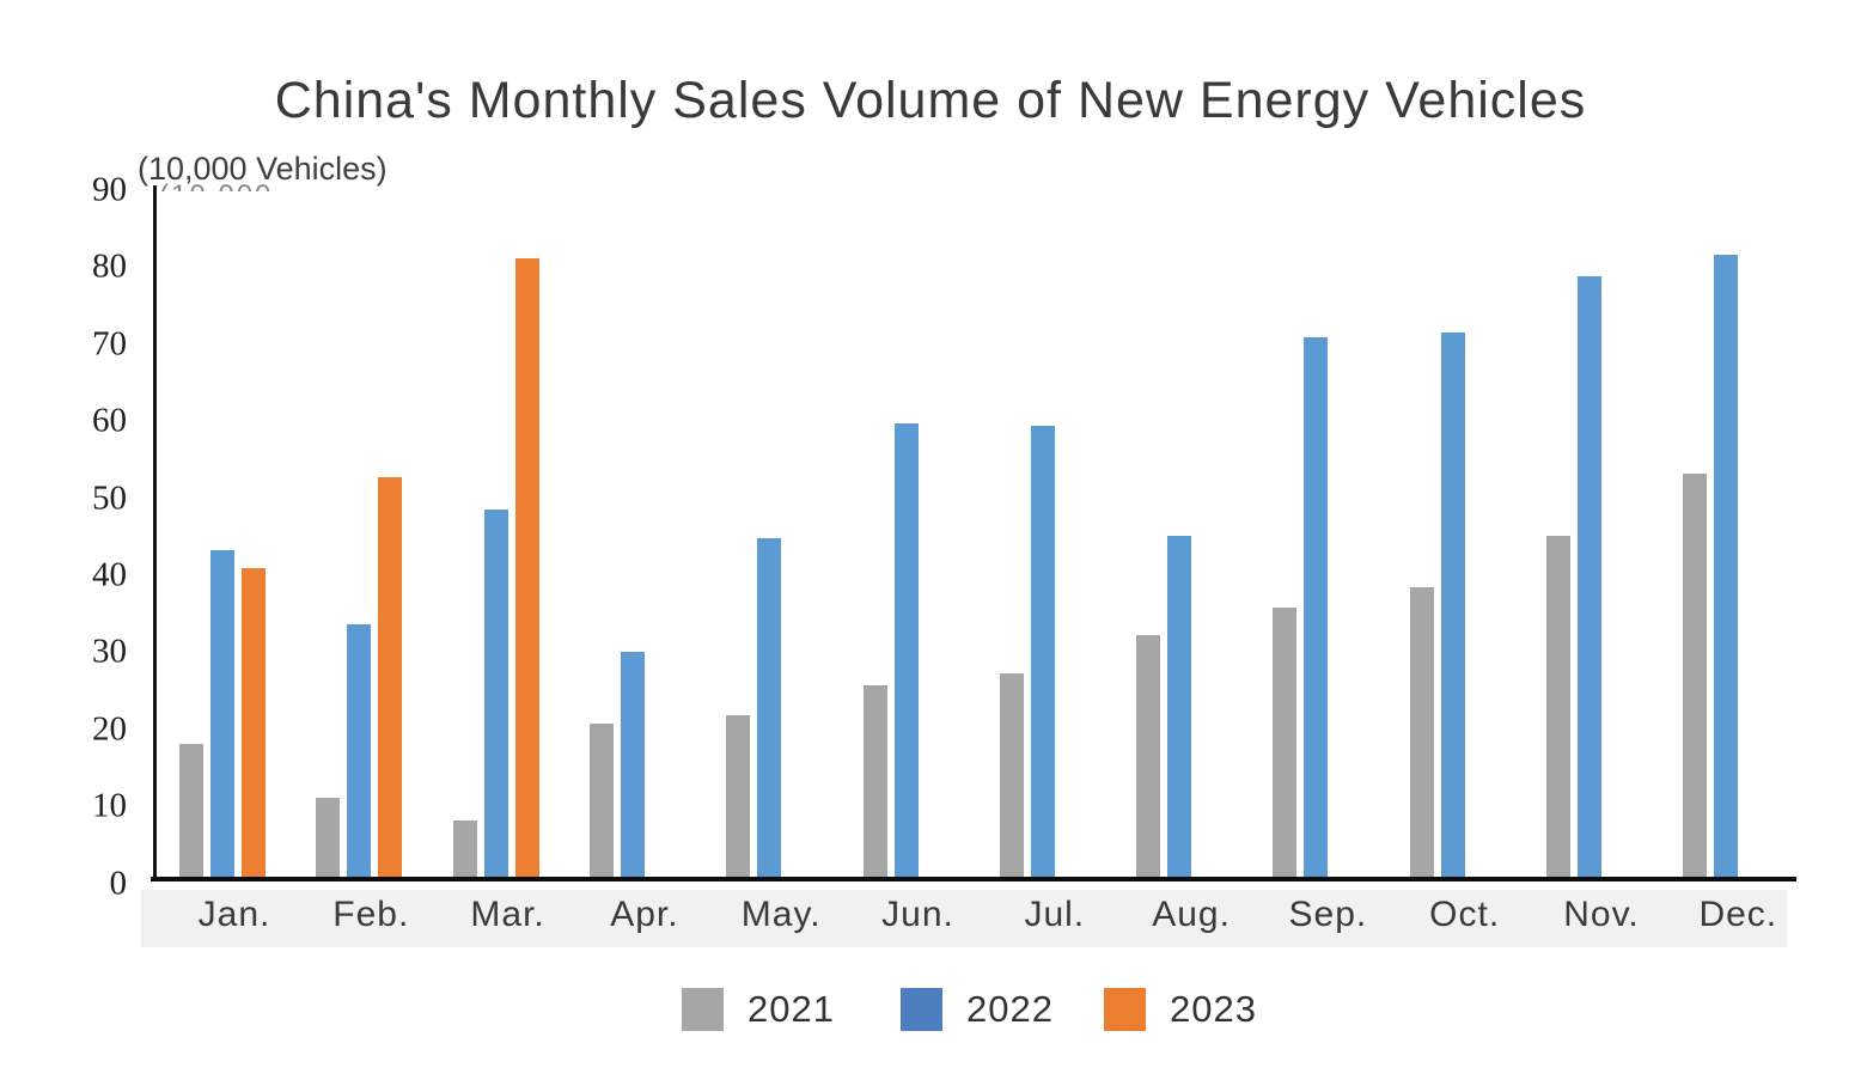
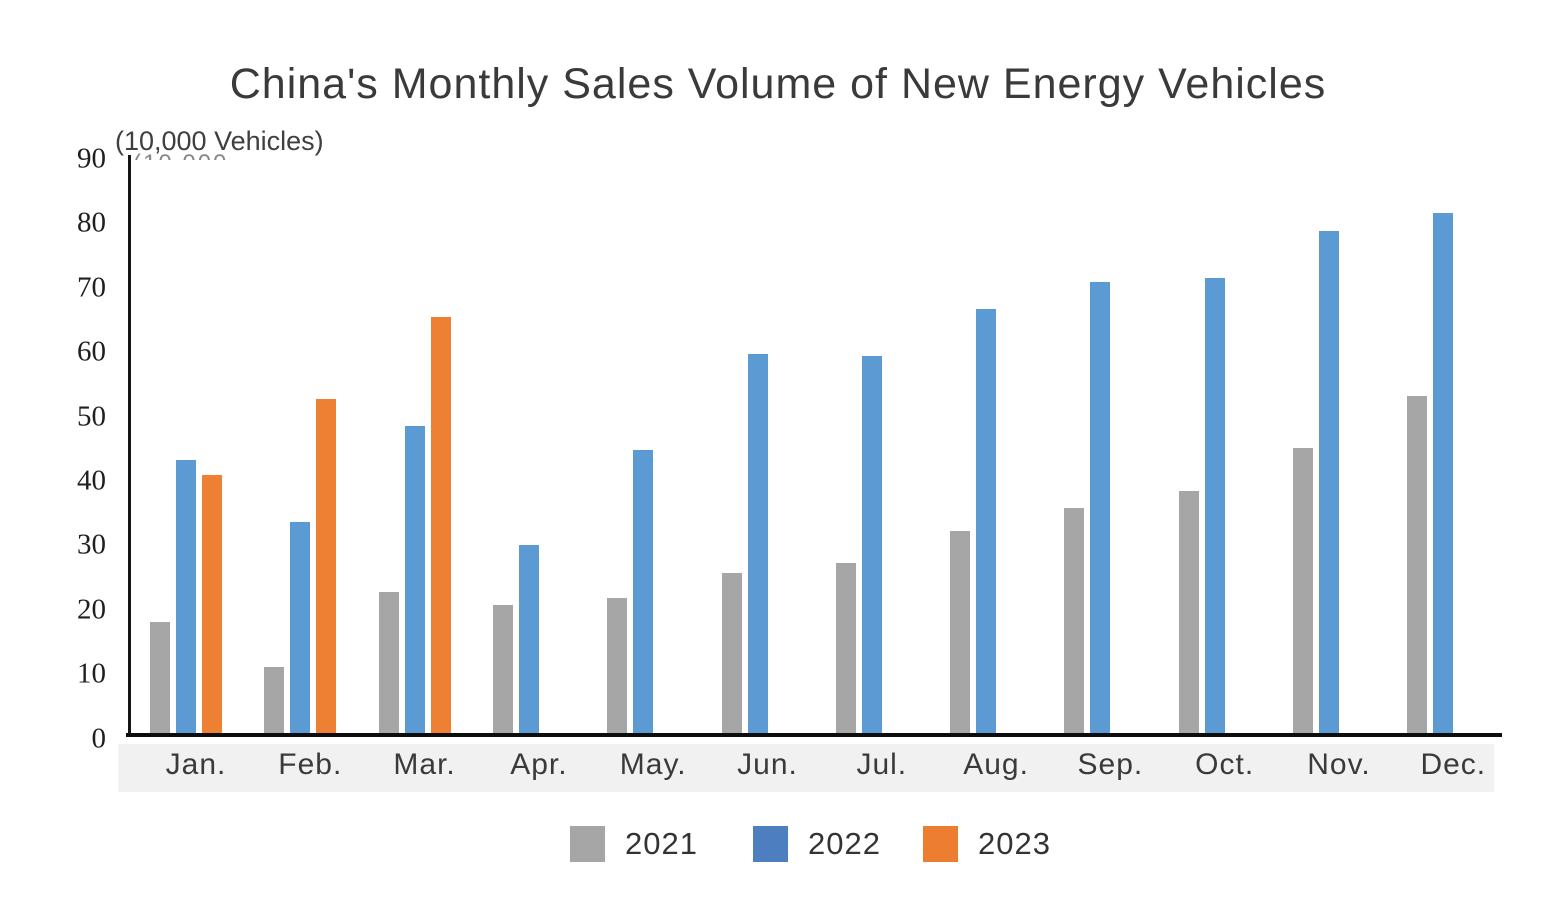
2021/Mar.: 8 -> 23
2023/Mar.: 81 -> 65
2022/Aug.: 45 -> 67
